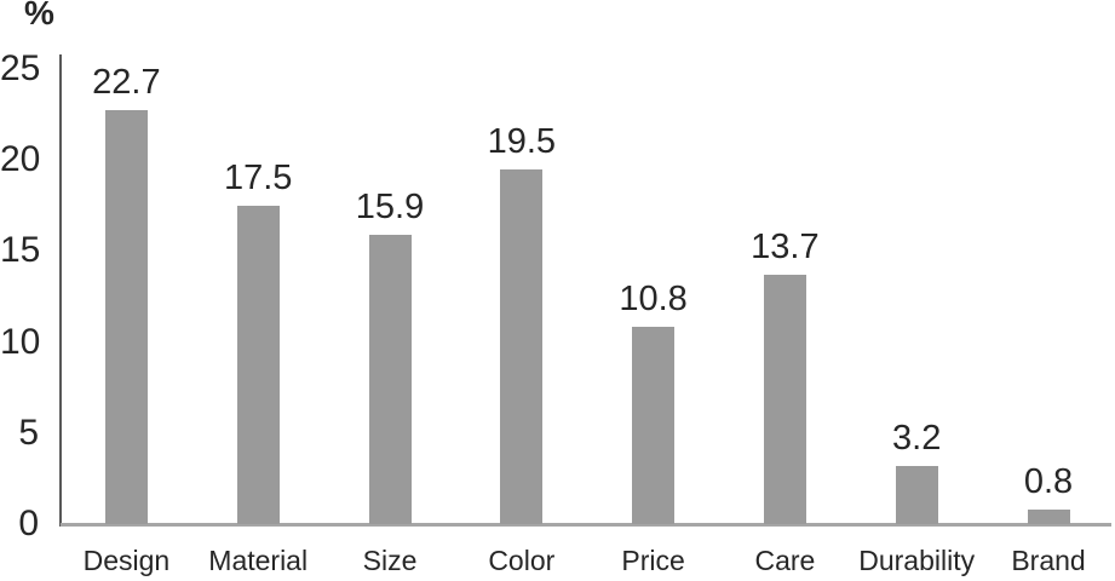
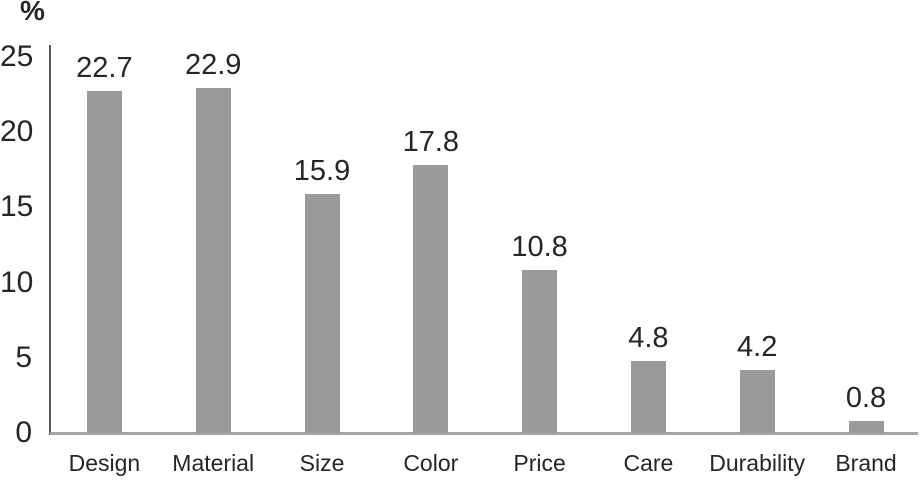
Material: 17.5 -> 22.9
Color: 19.5 -> 17.8
Care: 13.7 -> 4.8
Durability: 3.2 -> 4.2
